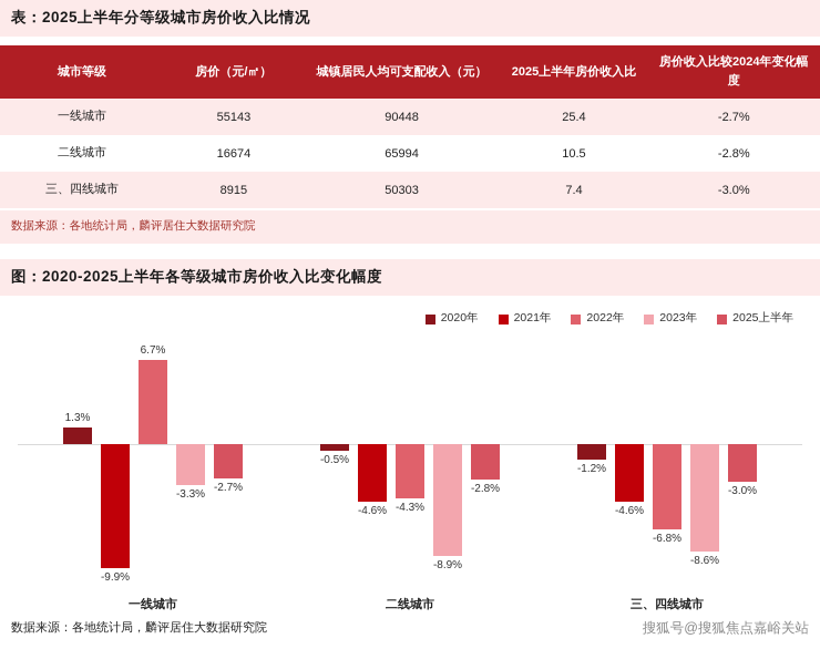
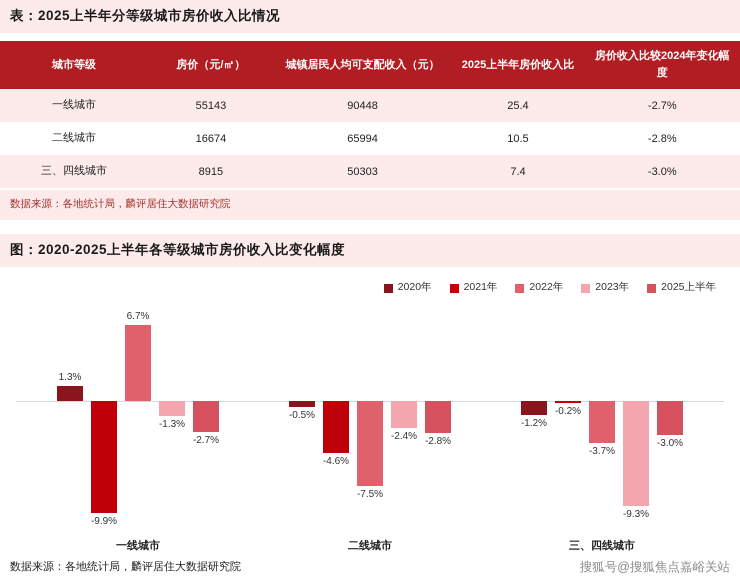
2023年/一线城市: -3.3% -> -1.3%
2022年/二线城市: -4.3% -> -7.5%
2023年/二线城市: -8.9% -> -2.4%
2021年/三、四线城市: -4.6% -> -0.2%
2022年/三、四线城市: -6.8% -> -3.7%
2023年/三、四线城市: -8.6% -> -9.3%
